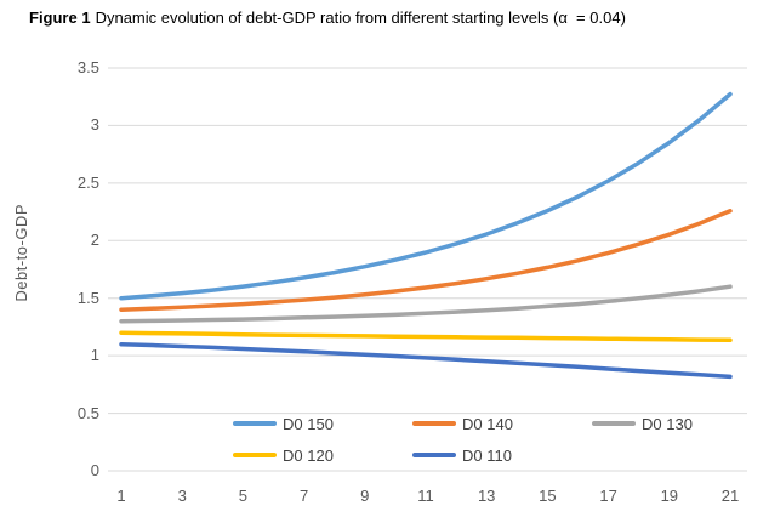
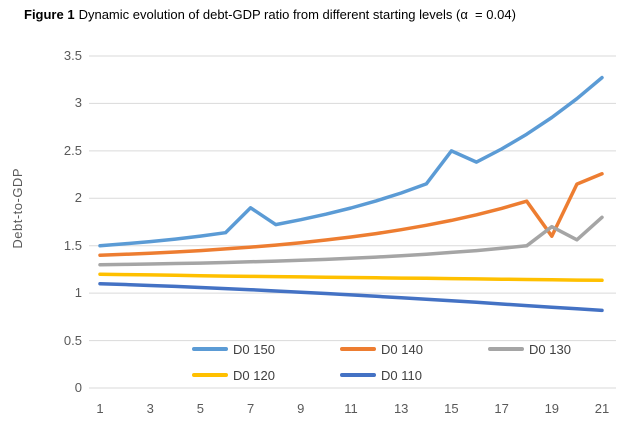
D0 150/7: 1.7 -> 1.9
D0 150/15: 2.3 -> 2.5
D0 140/19: 2.1 -> 1.6
D0 130/19: 1.5 -> 1.7
D0 130/21: 1.6 -> 1.8
